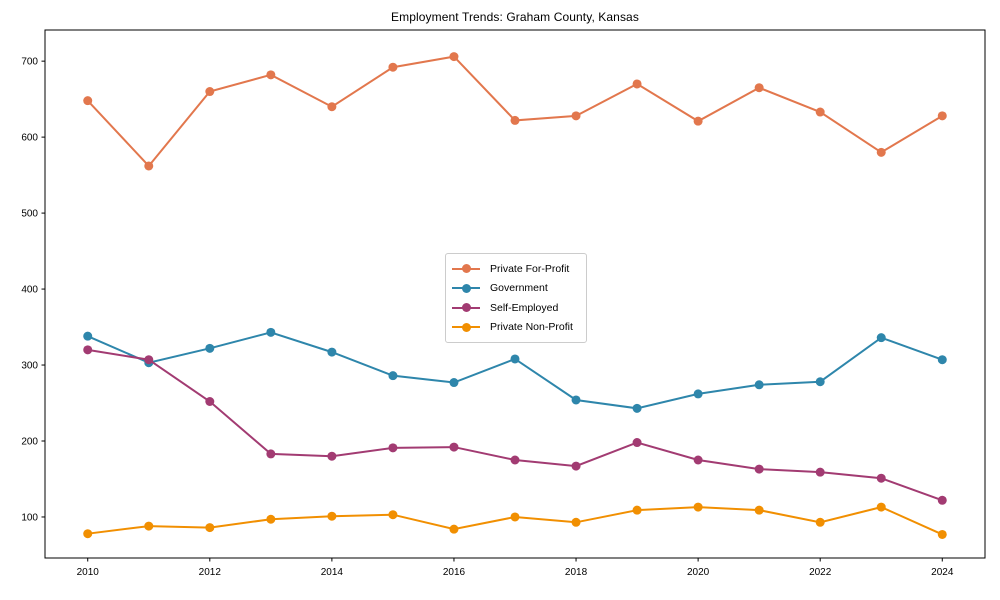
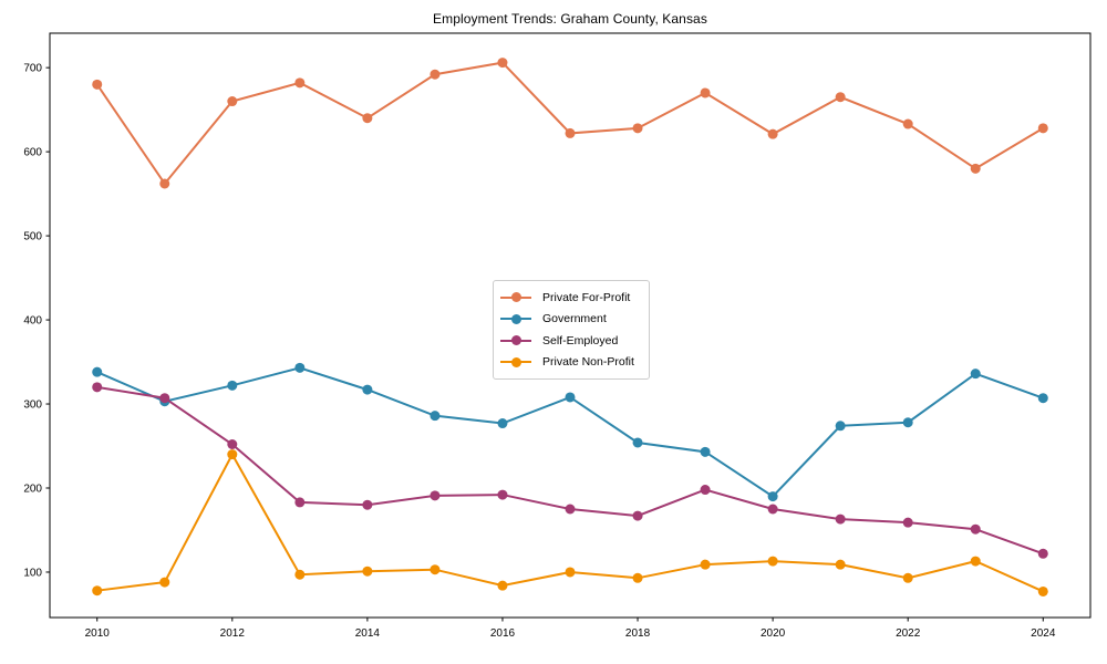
Private For-Profit/2010: 650 -> 680
Private Non-Profit/2012: 90 -> 240
Government/2020: 260 -> 190
